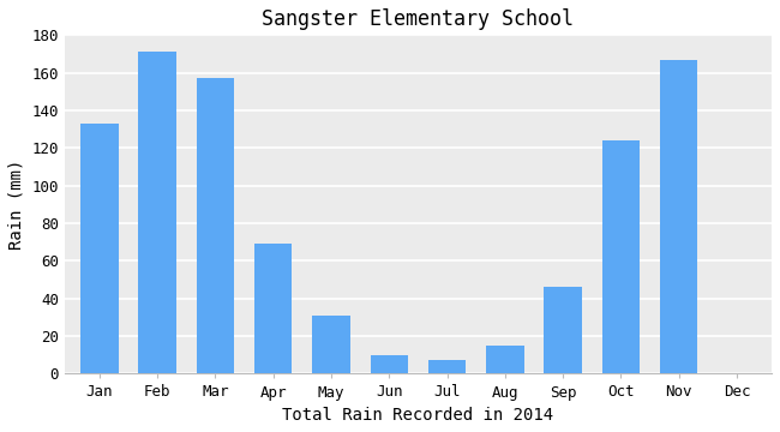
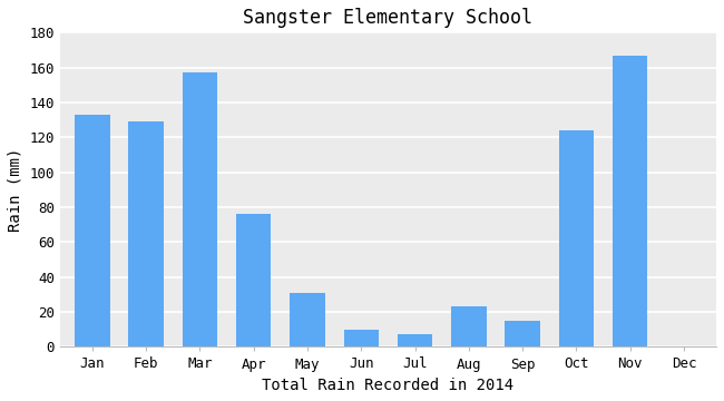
Feb: 171 -> 129
Apr: 69 -> 76
Aug: 15 -> 23
Sep: 46 -> 15
